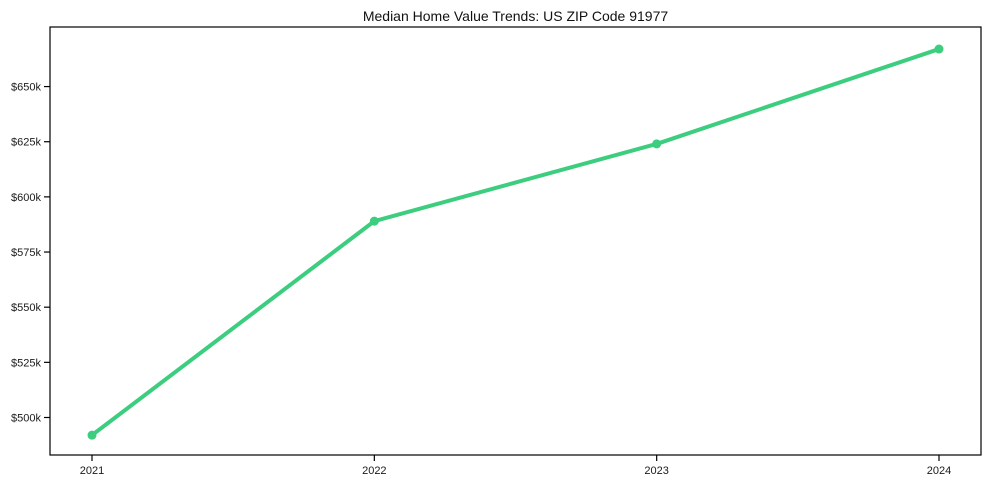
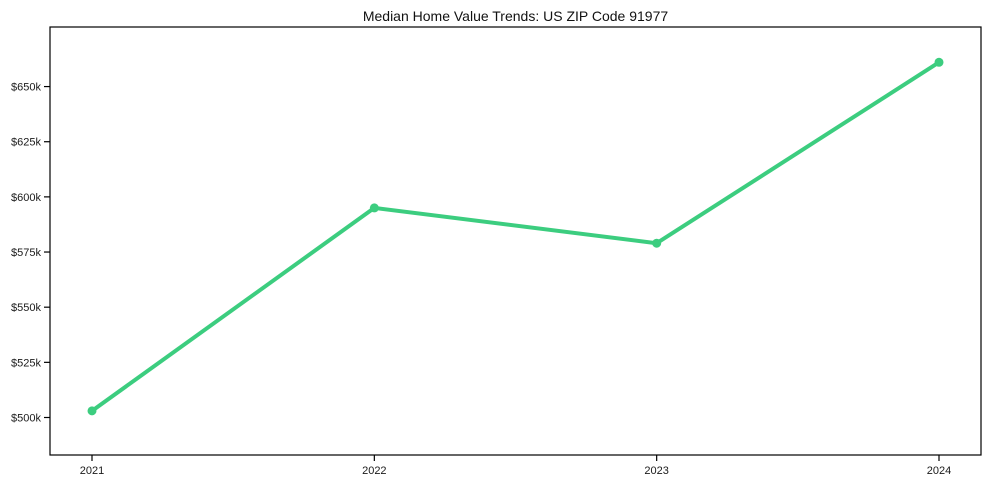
2021: $492k -> $503k
2022: $589k -> $595k
2023: $624k -> $579k
2024: $667k -> $661k
